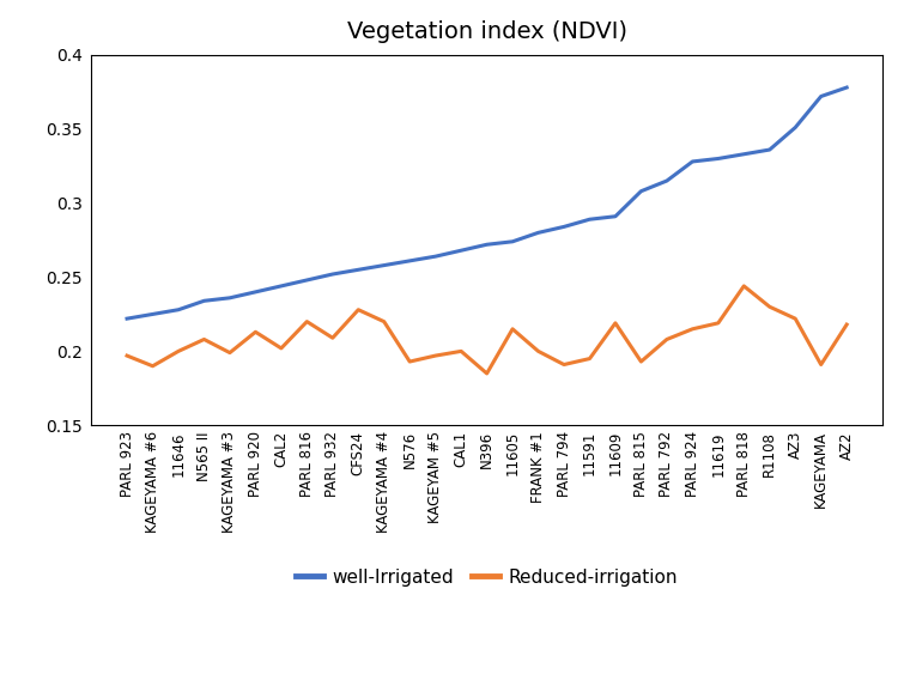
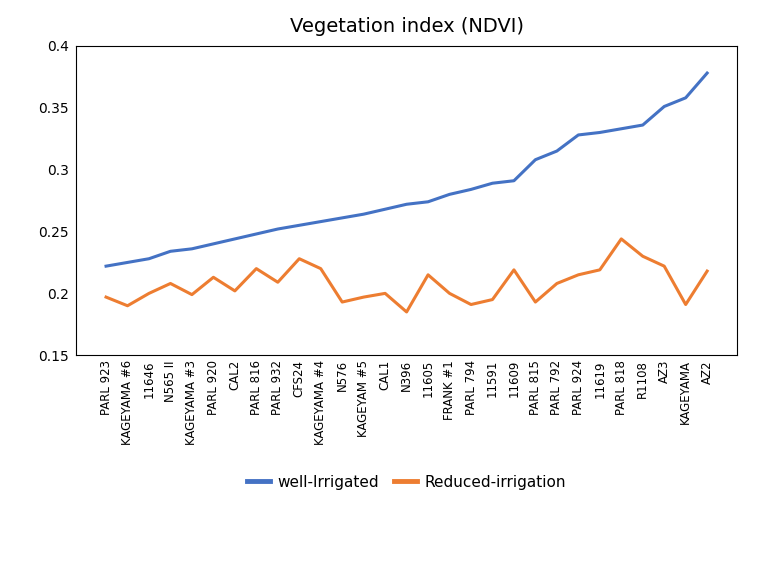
well-Irrigated/KAGEYAMA: 0.372 -> 0.358
